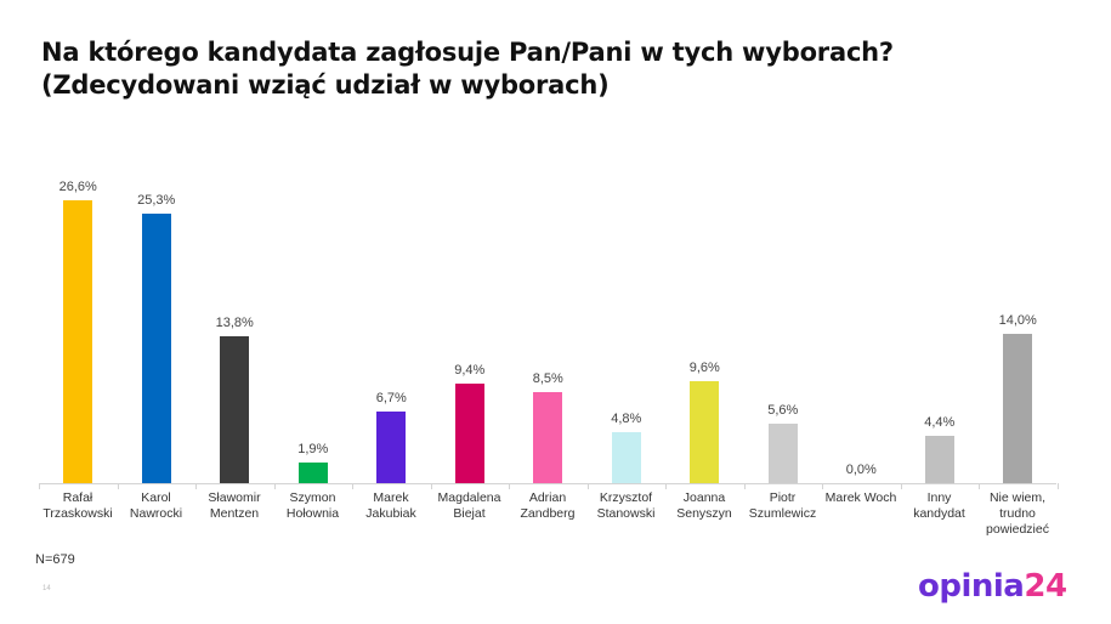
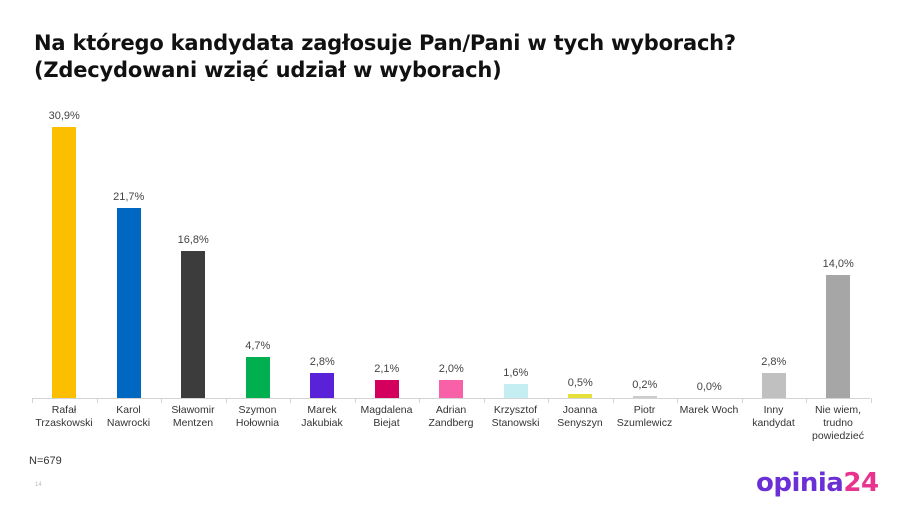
Rafał Trzaskowski: 26,6% -> 30,9%
Karol Nawrocki: 25,3% -> 21,7%
Sławomir Mentzen: 13,8% -> 16,8%
Szymon Hołownia: 1,9% -> 4,7%
Marek Jakubiak: 6,7% -> 2,8%
Magdalena Biejat: 9,4% -> 2,1%
Adrian Zandberg: 8,5% -> 2,0%
Krzysztof Stanowski: 4,8% -> 1,6%
Joanna Senyszyn: 9,6% -> 0,5%
Piotr Szumlewicz: 5,6% -> 0,2%
Inny kandydat: 4,4% -> 2,8%
